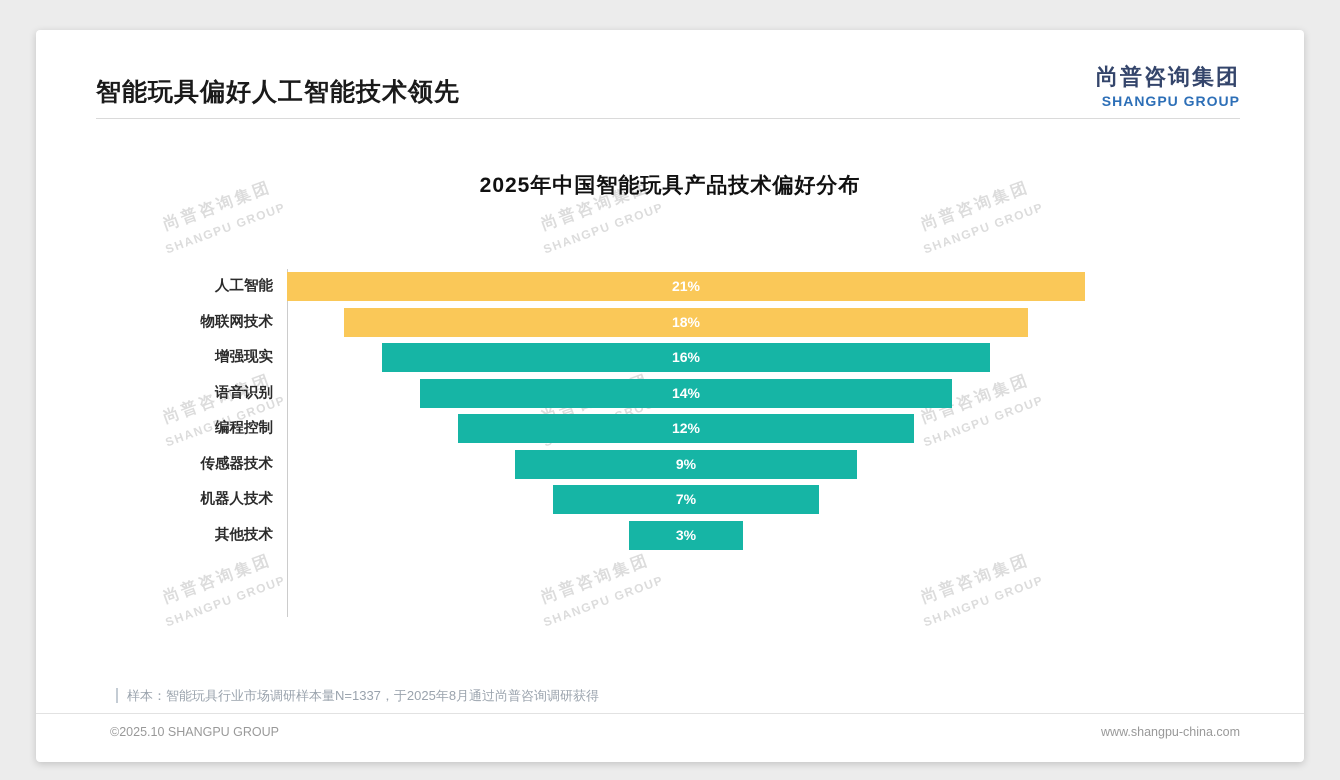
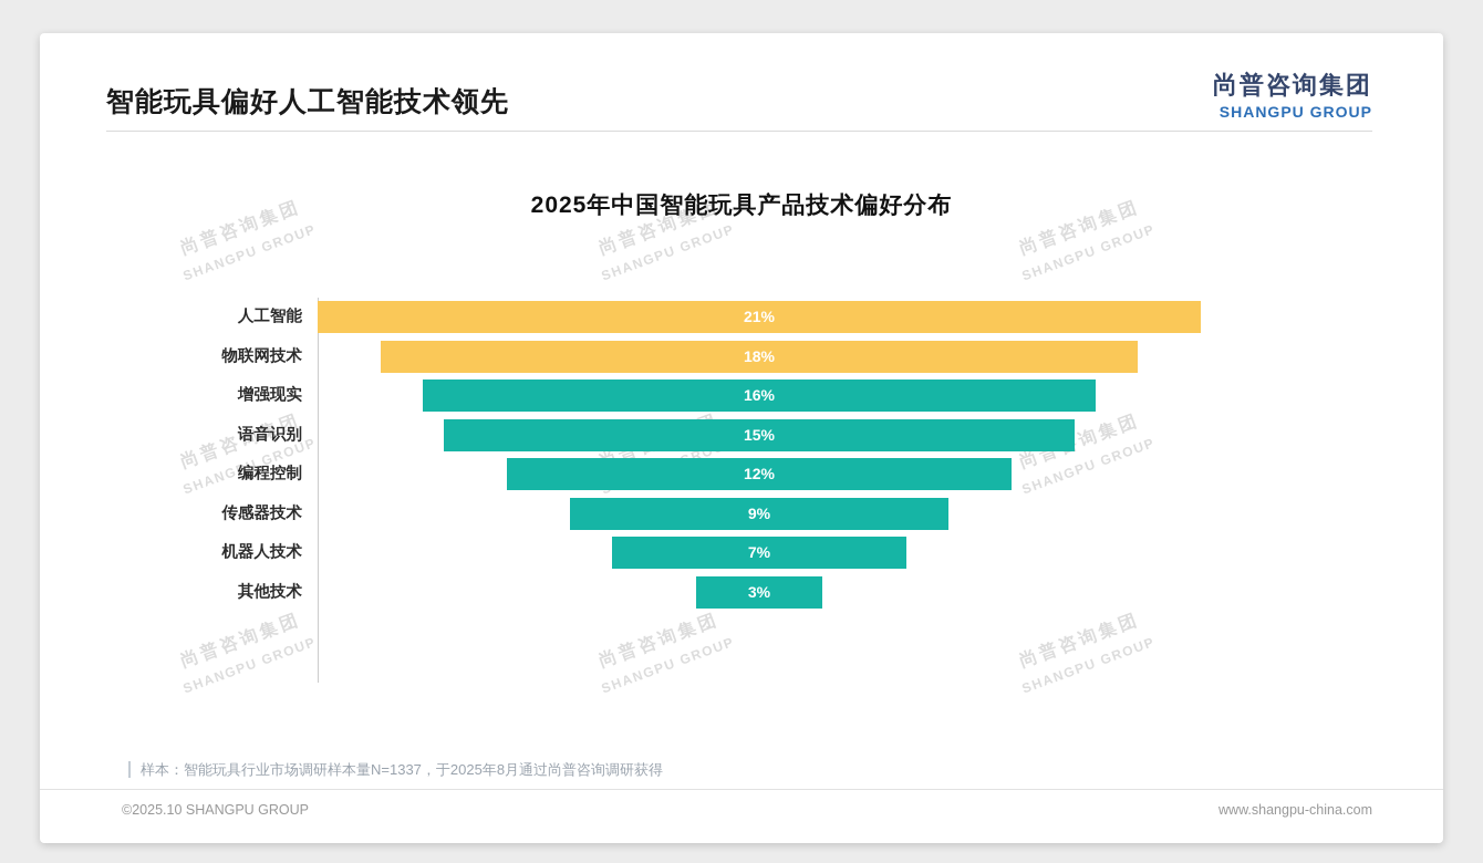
语音识别: 14% -> 15%
